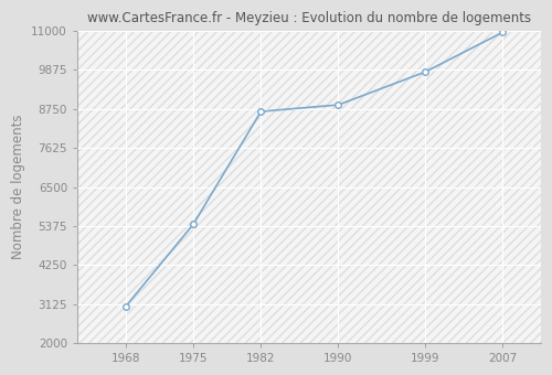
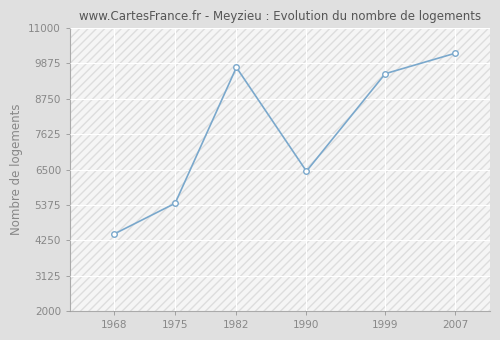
1968: 3060 -> 4450
1982: 8680 -> 9750
1990: 8870 -> 6450
1999: 9820 -> 9550
2007: 10960 -> 10200
